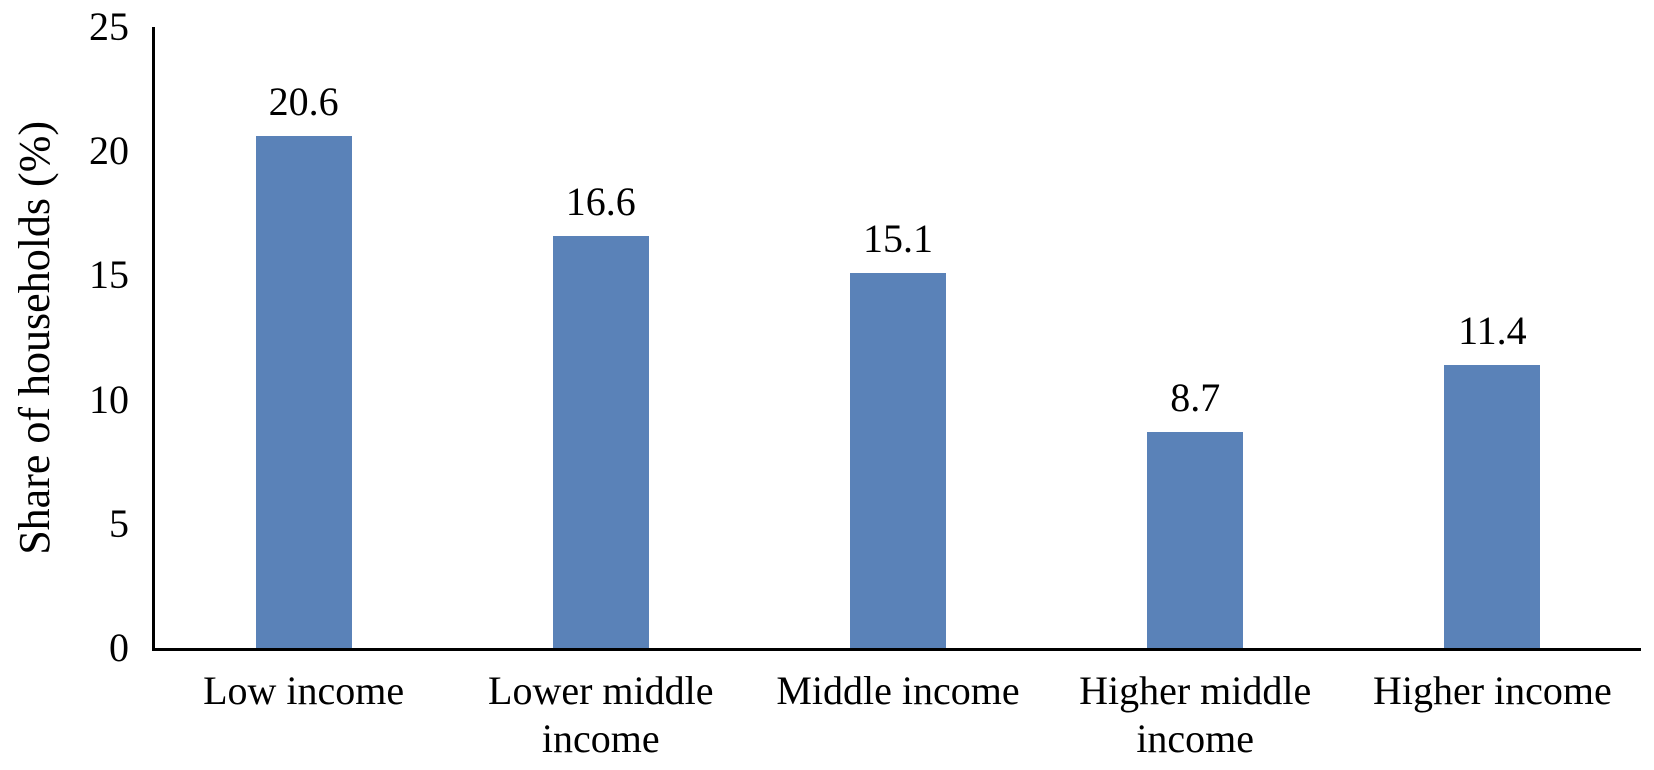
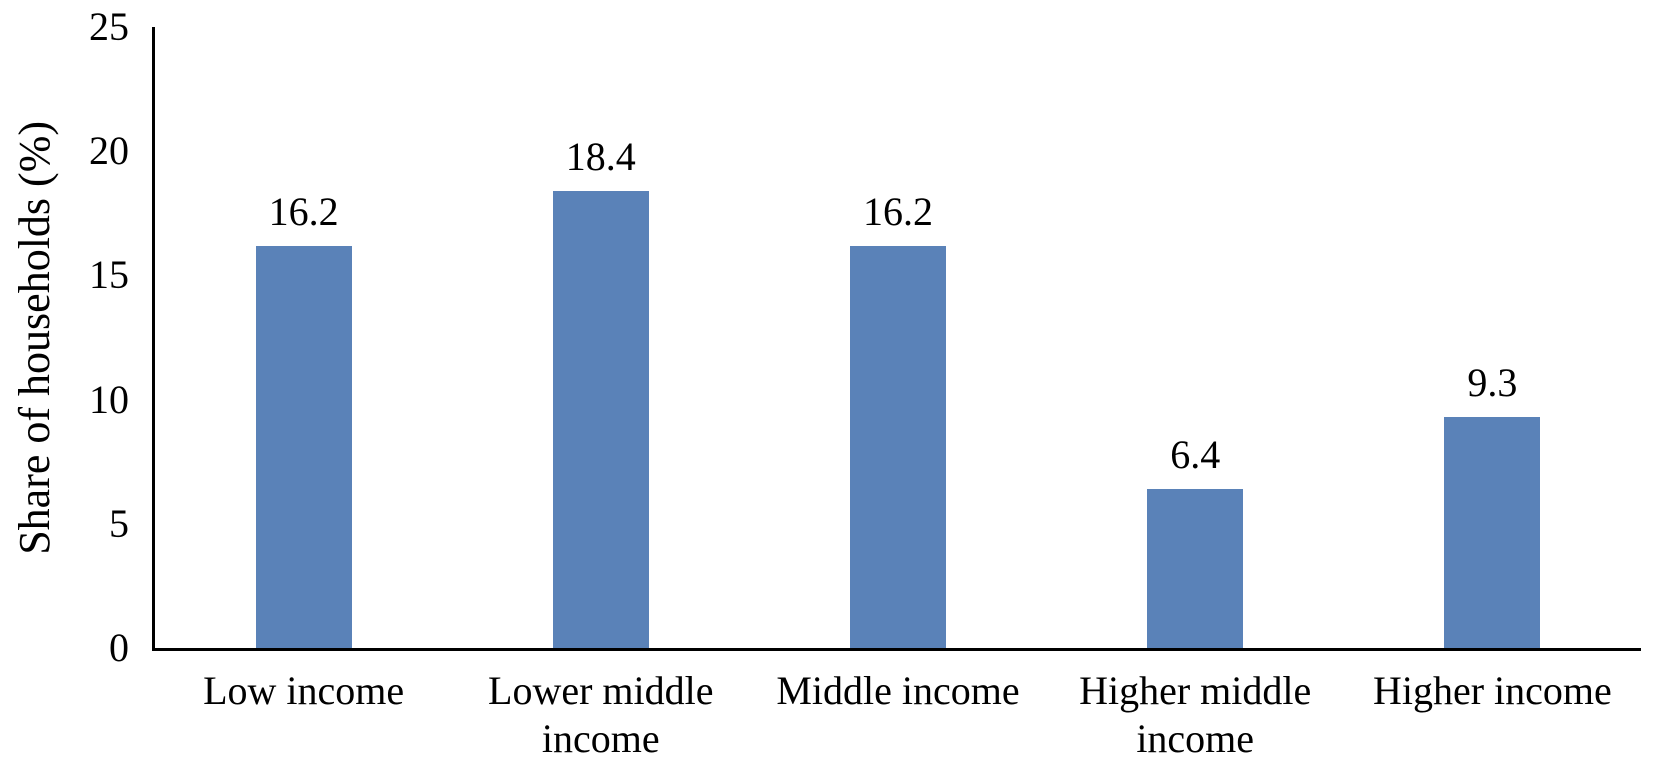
Low income: 20.6 -> 16.2
Lower middle income: 16.6 -> 18.4
Middle income: 15.1 -> 16.2
Higher middle income: 8.7 -> 6.4
Higher income: 11.4 -> 9.3
